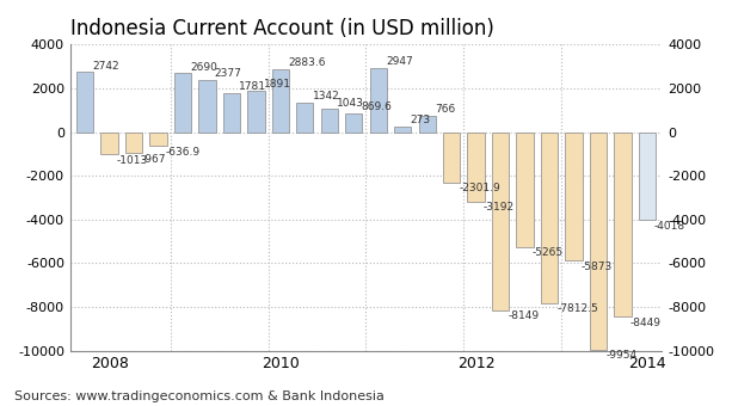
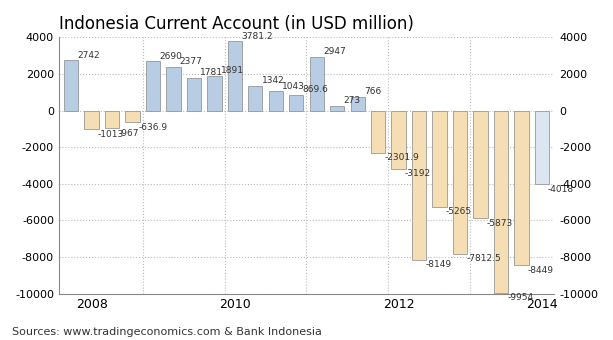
2010: 2883.6 -> 3781.2
